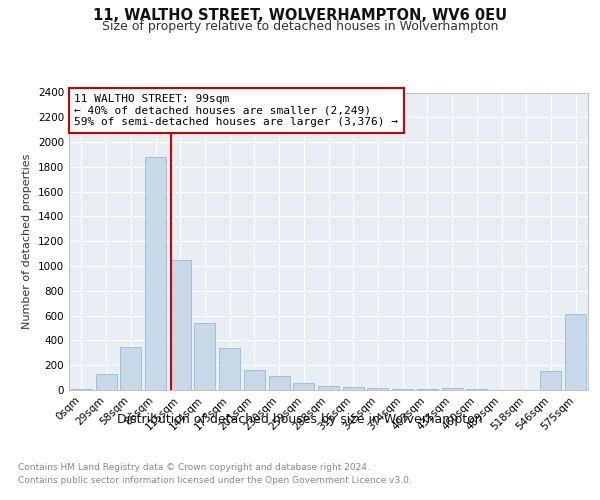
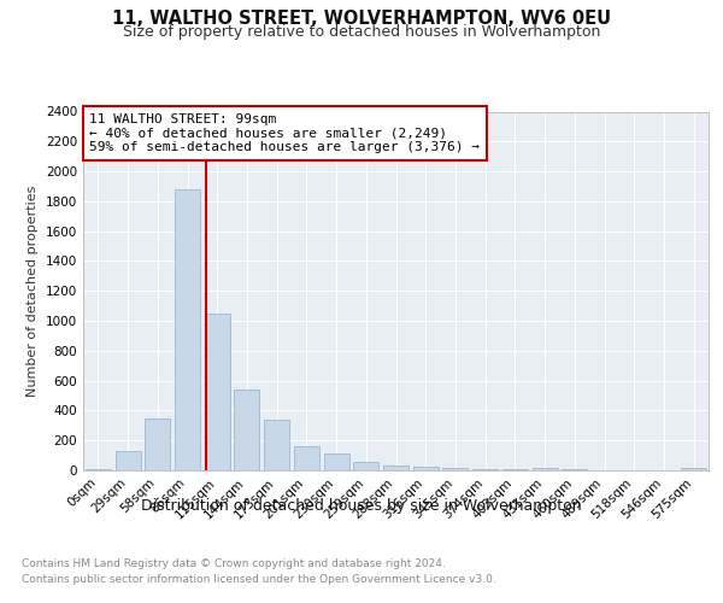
546sqm: 150 -> 0
575sqm: 610 -> 20
